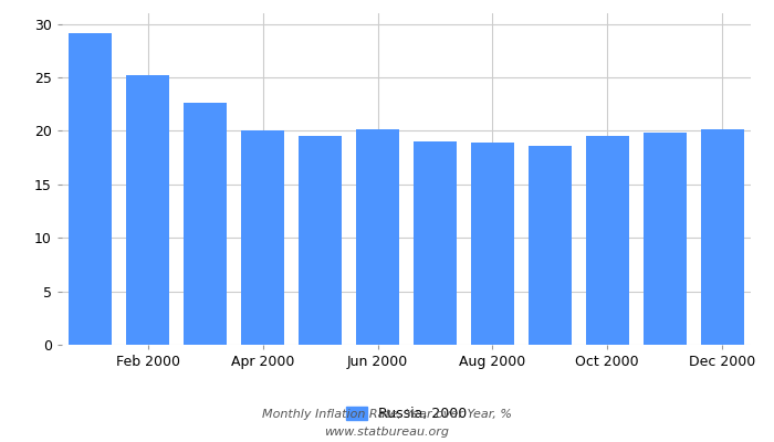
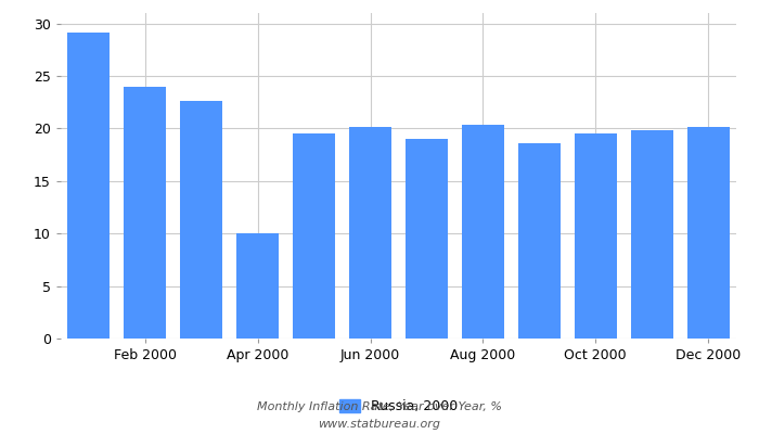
Feb 2000: 25.2 -> 24.0
Apr 2000: 20.0 -> 10.0
Aug 2000: 18.9 -> 20.4
